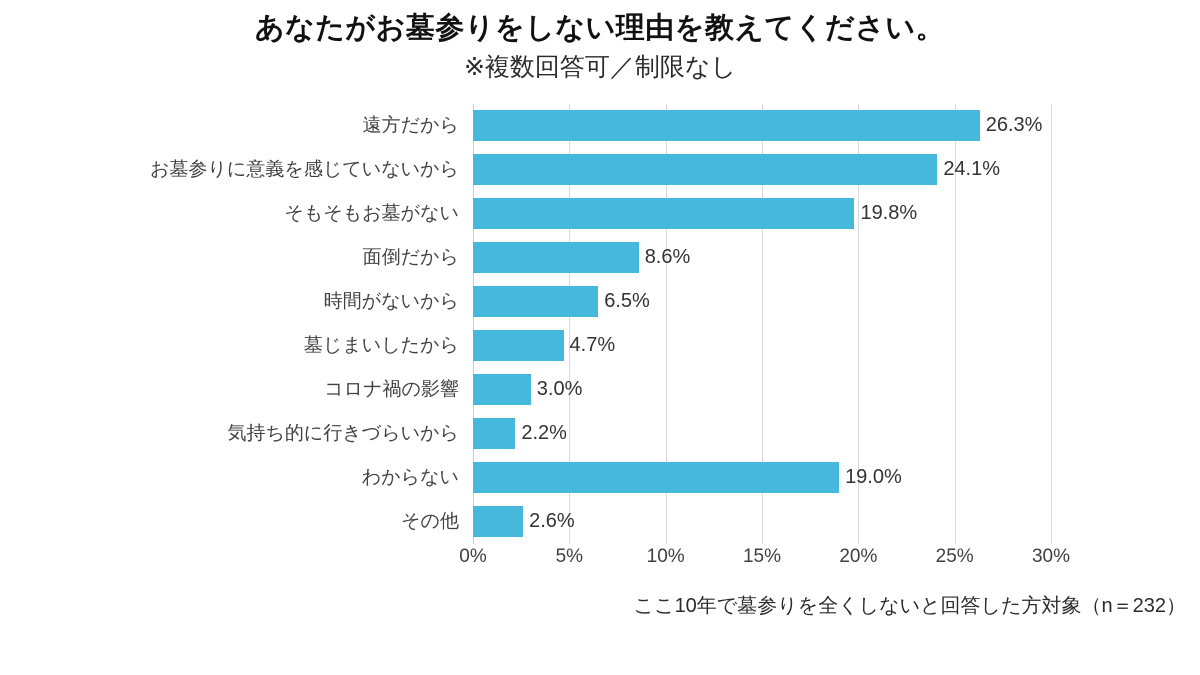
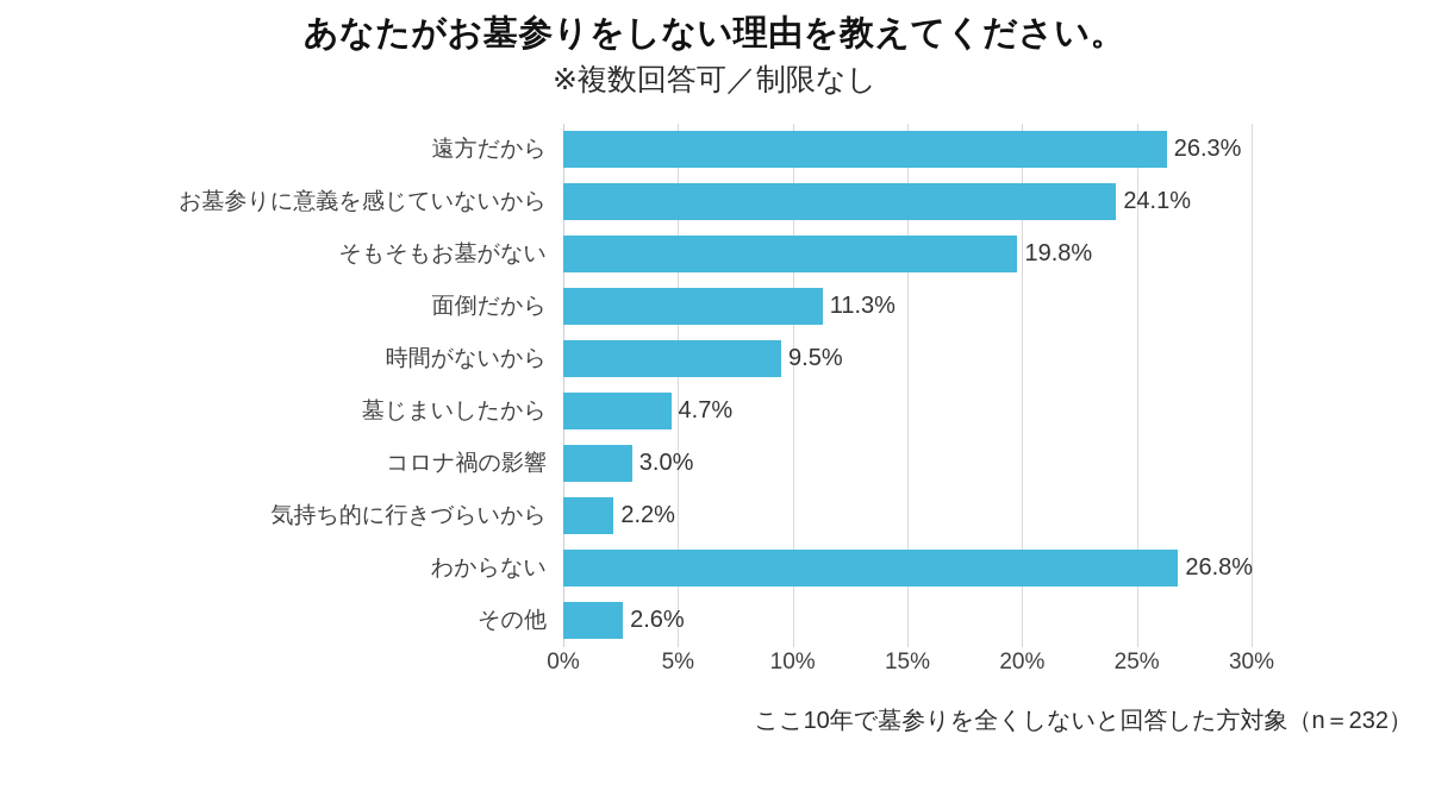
面倒だから: 8.6% -> 11.3%
時間がないから: 6.5% -> 9.5%
わからない: 19.0% -> 26.8%
